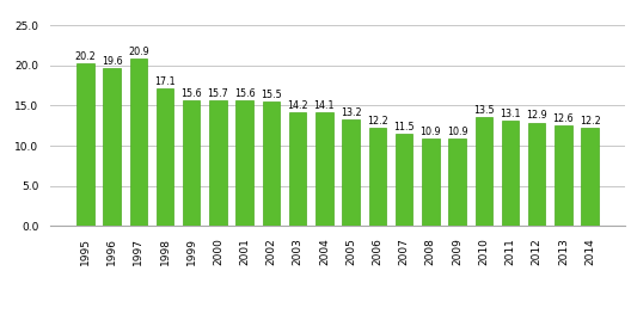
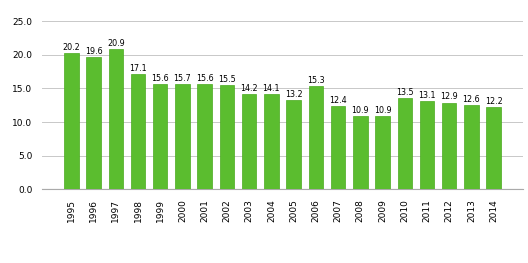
2006: 12.2 -> 15.3
2007: 11.5 -> 12.4
